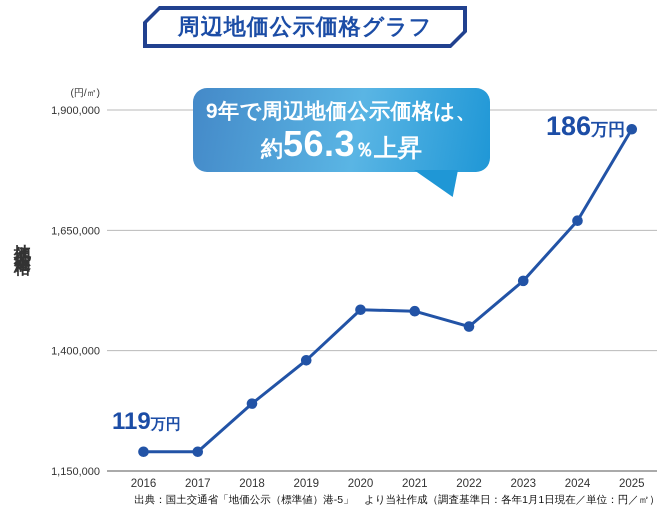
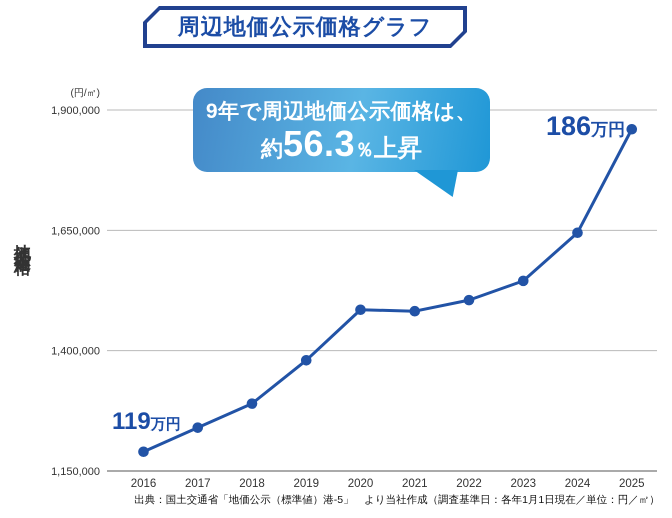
2017: 1190000 -> 1240000
2022: 1450000 -> 1500000
2024: 1670000 -> 1640000
